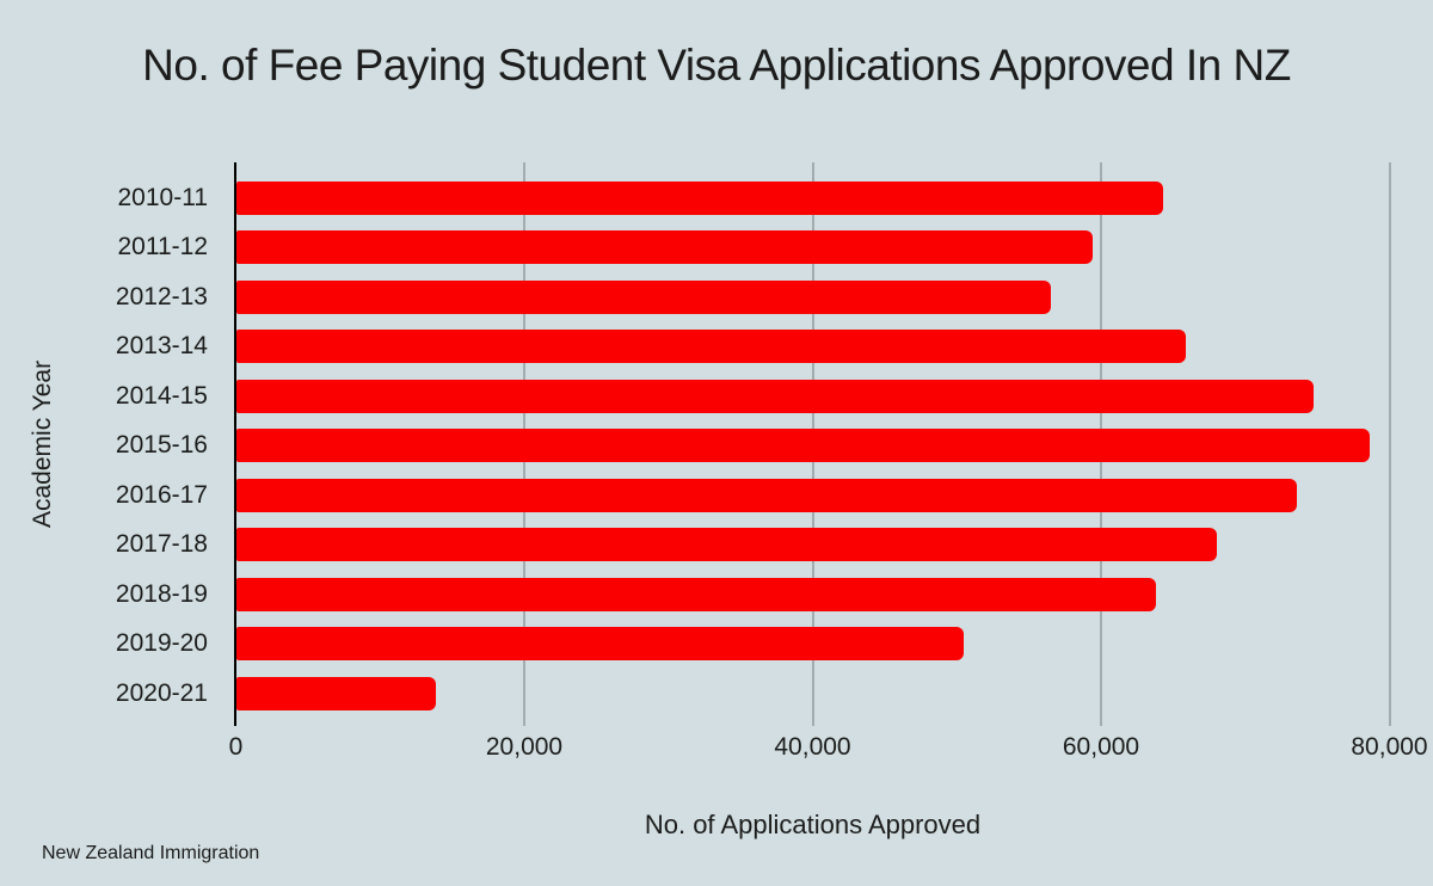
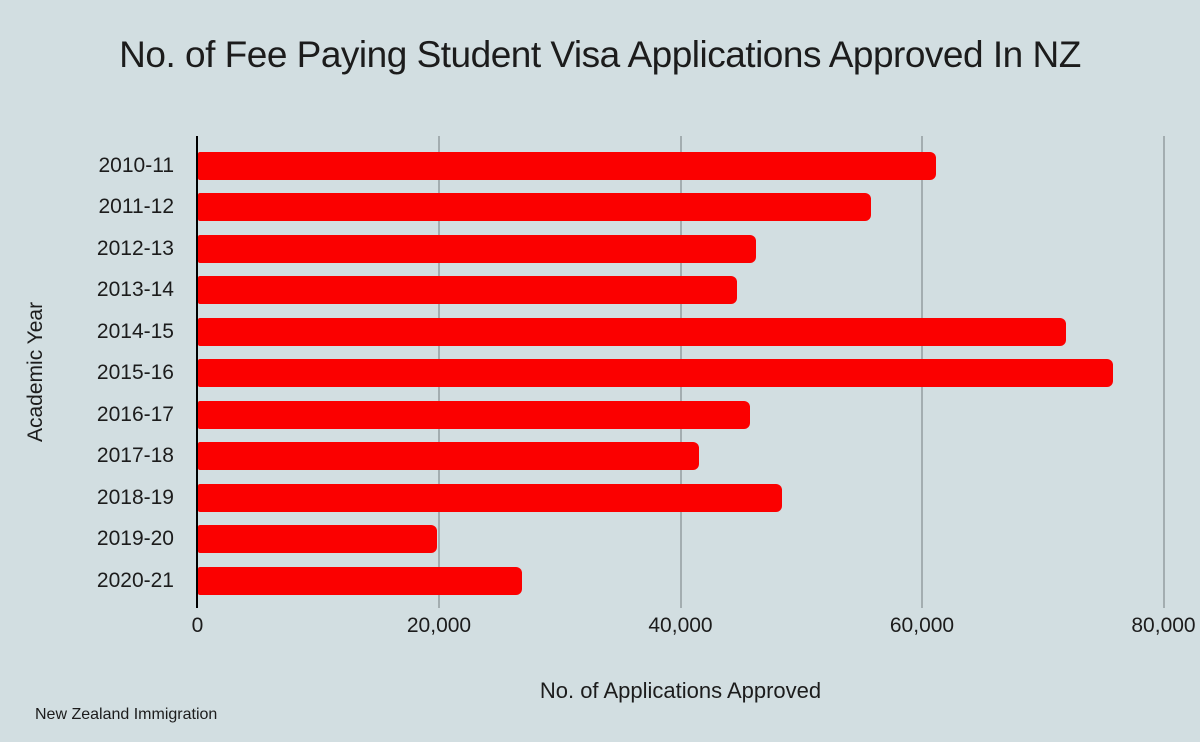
2010-11: 64300 -> 61100
2011-12: 59400 -> 55700
2012-13: 56500 -> 46200
2013-14: 65800 -> 44600
2014-15: 74700 -> 71900
2015-16: 78600 -> 75800
2016-17: 73500 -> 45700
2017-18: 68000 -> 41500
2018-19: 63800 -> 48400
2019-20: 50400 -> 19800
2020-21: 13800 -> 26800
